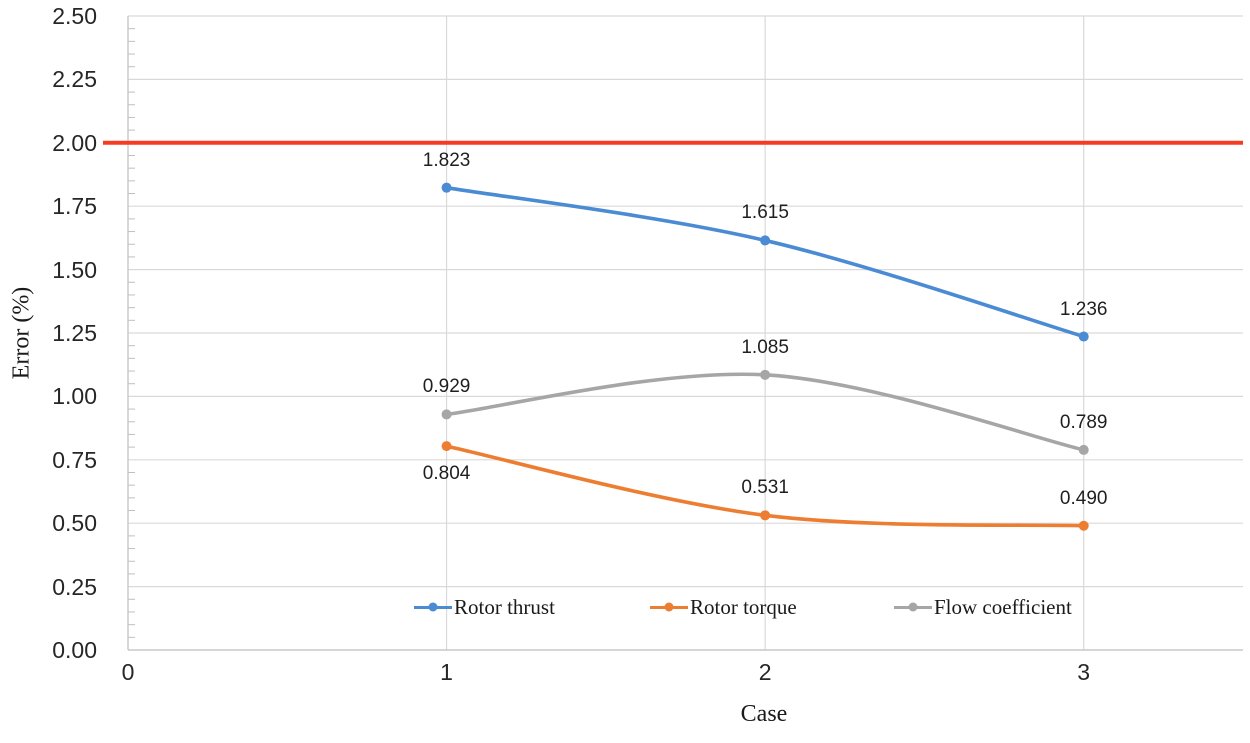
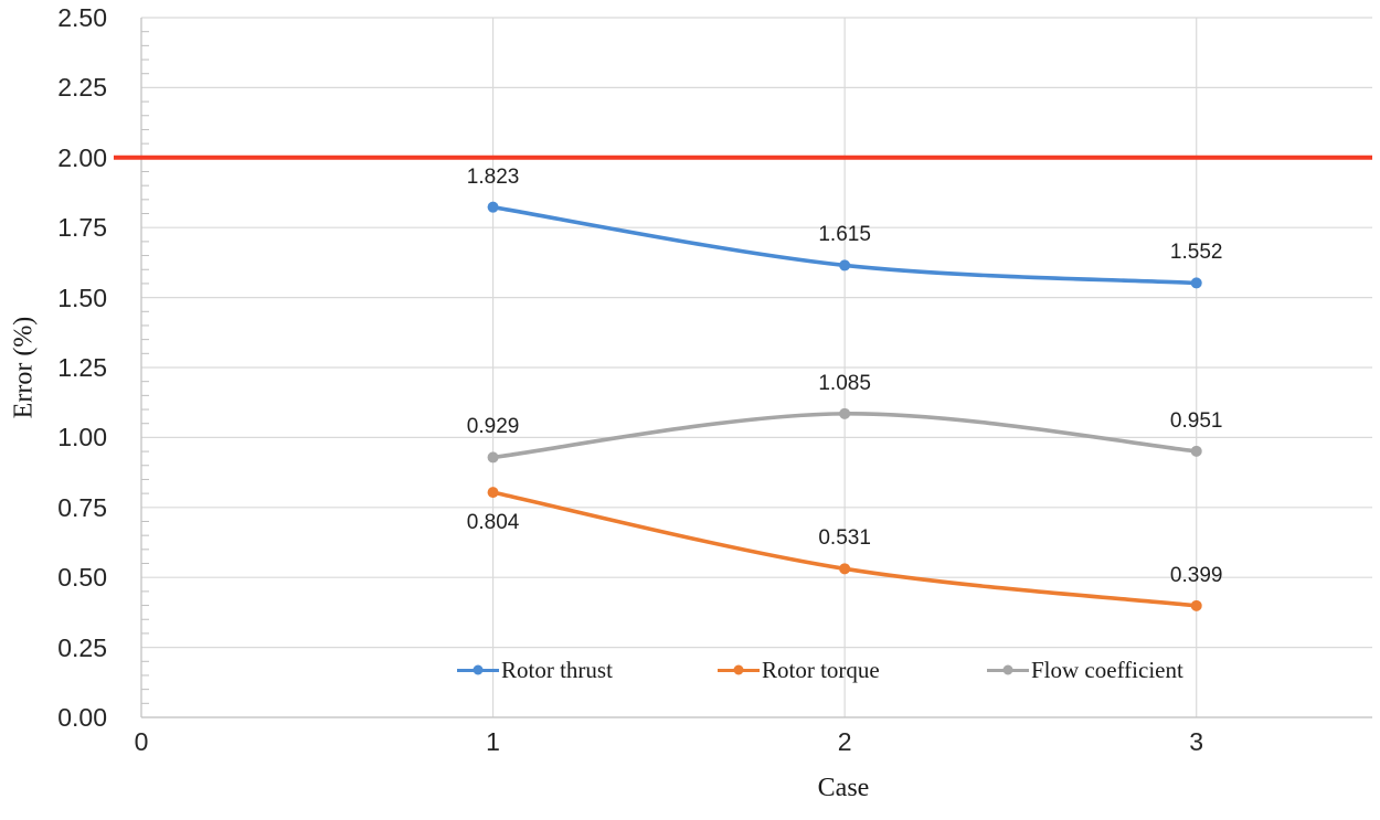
Rotor thrust/3: 1.236 -> 1.552
Rotor torque/3: 0.490 -> 0.399
Flow coefficient/3: 0.789 -> 0.951
